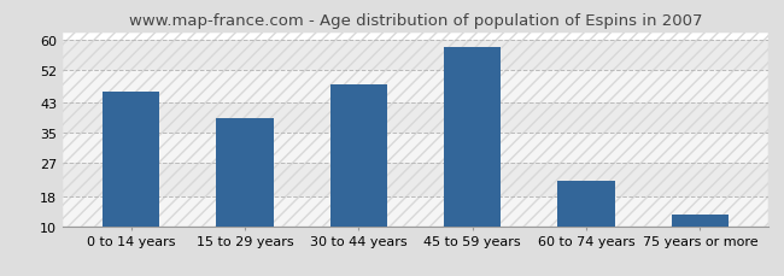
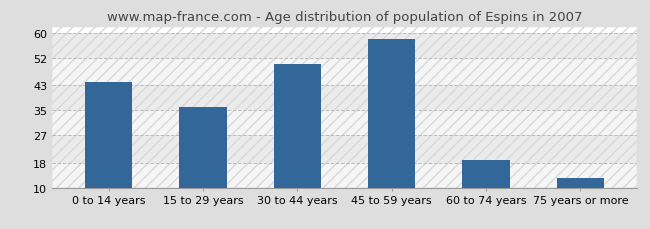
0 to 14 years: 46 -> 44
15 to 29 years: 39 -> 36
30 to 44 years: 48 -> 50
60 to 74 years: 22 -> 19
